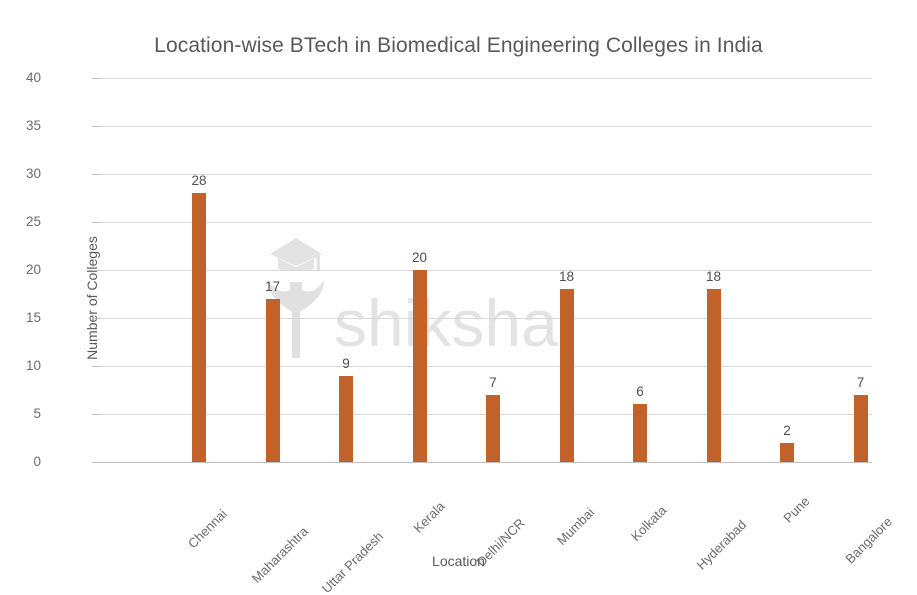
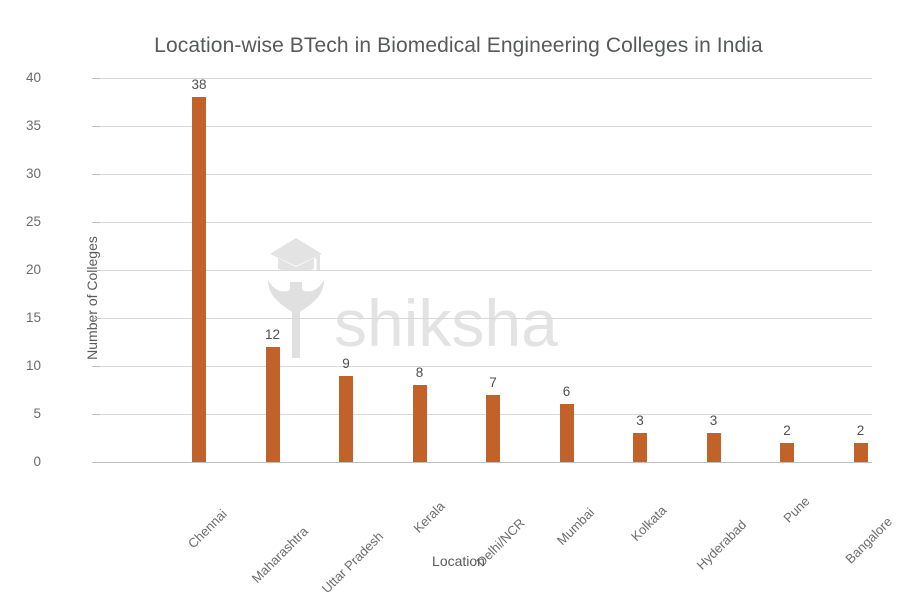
Chennai: 28 -> 38
Maharashtra: 17 -> 12
Kerala: 20 -> 8
Mumbai: 18 -> 6
Kolkata: 6 -> 3
Hyderabad: 18 -> 3
Bangalore: 7 -> 2
